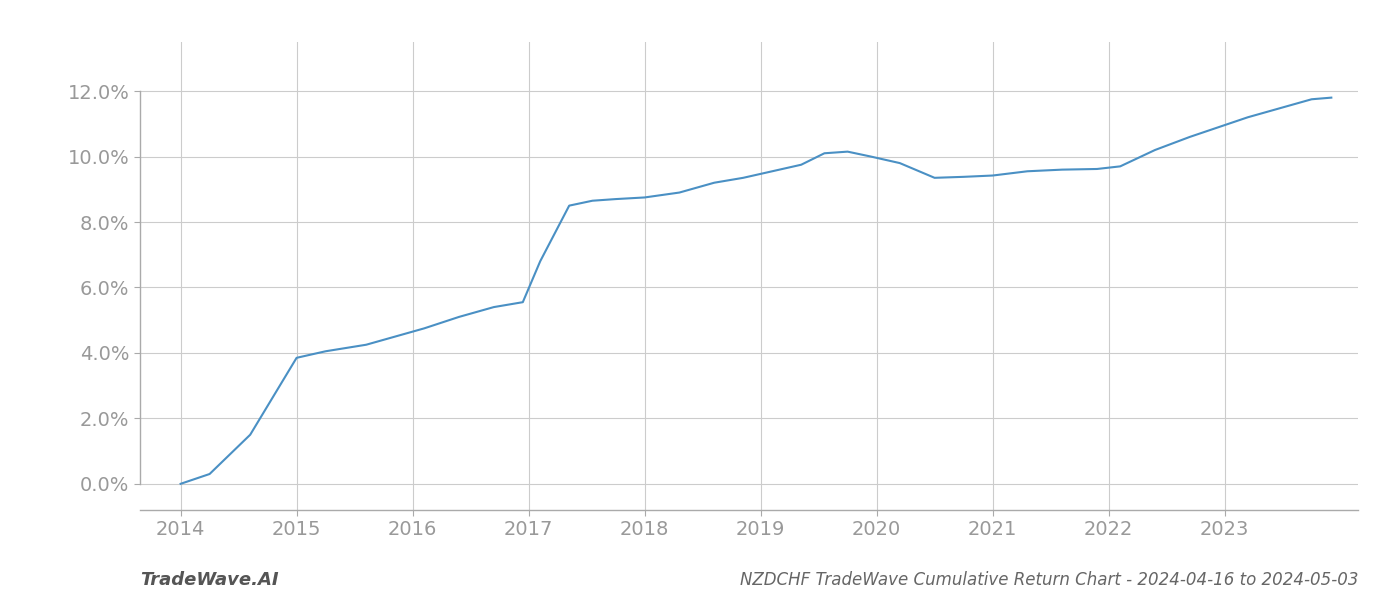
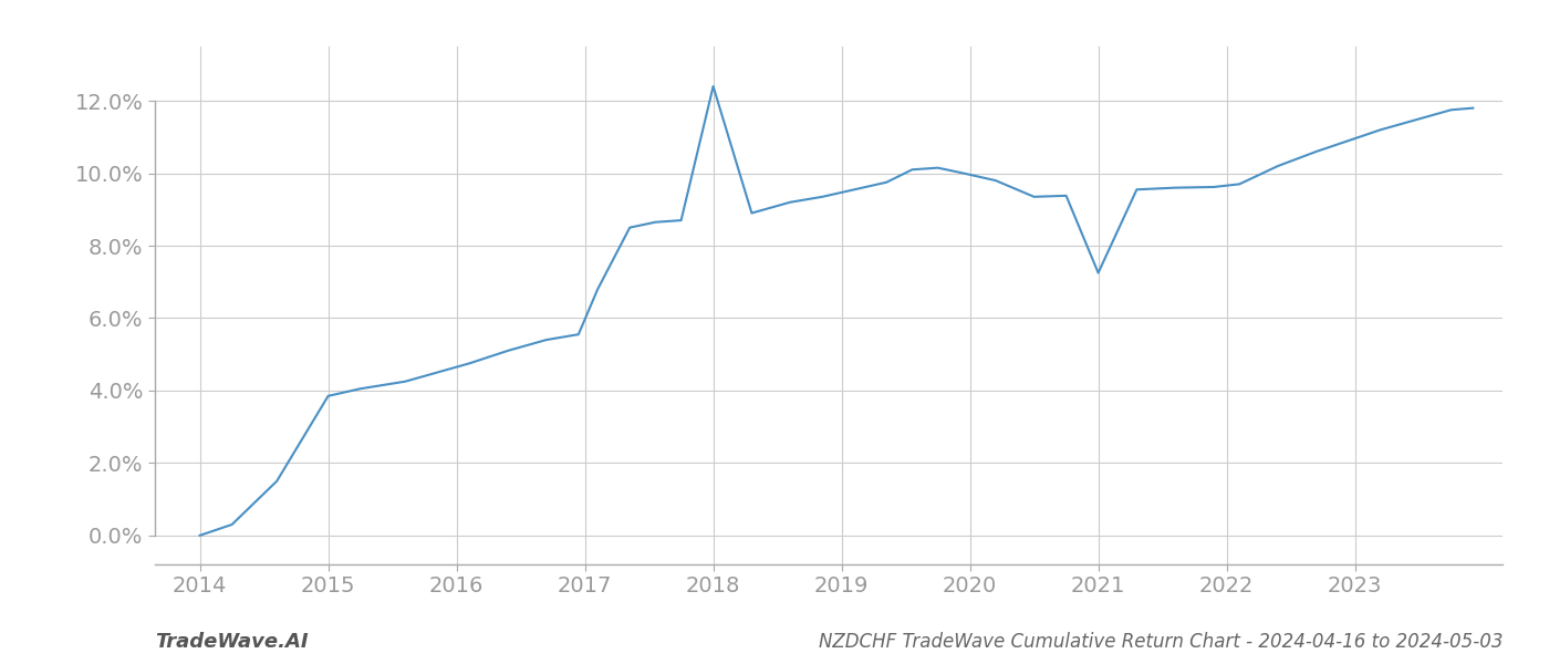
2018: 8.75% -> 12.40%
2021: 9.42% -> 7.25%
